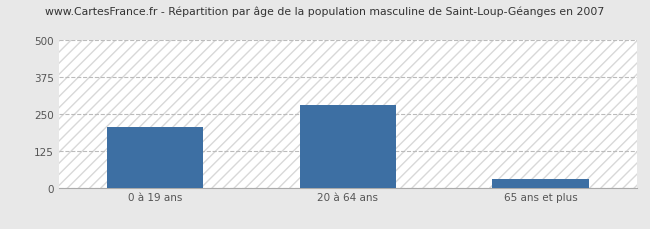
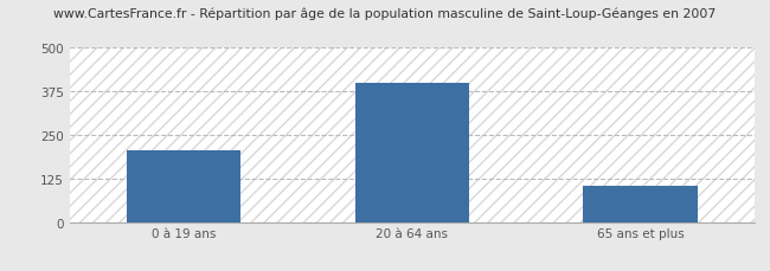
20 à 64 ans: 280 -> 400
65 ans et plus: 30 -> 105
